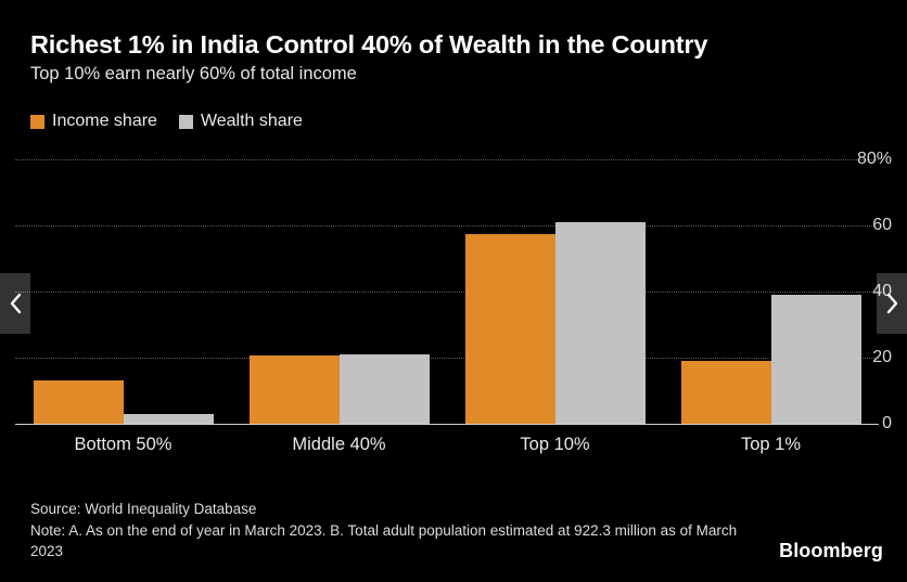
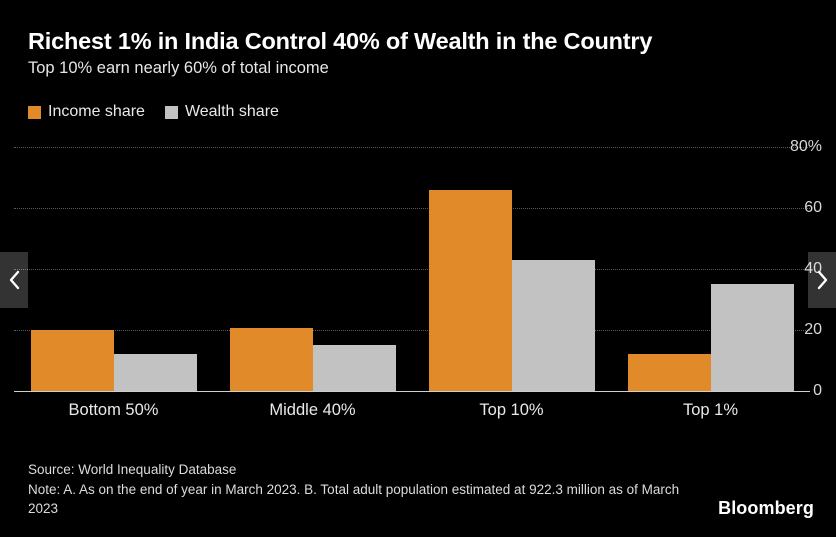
Income share/Bottom 50%: 13% -> 20%
Wealth share/Bottom 50%: 3% -> 12%
Wealth share/Middle 40%: 21% -> 15%
Income share/Top 10%: 58% -> 66%
Wealth share/Top 10%: 61% -> 43%
Income share/Top 1%: 19% -> 12%
Wealth share/Top 1%: 39% -> 35%
